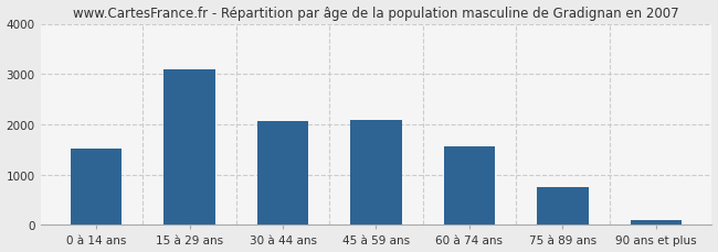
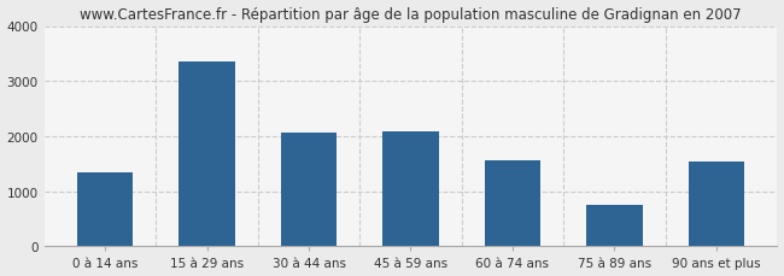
0 à 14 ans: 1510 -> 1350
15 à 29 ans: 3100 -> 3350
90 ans et plus: 100 -> 1550
